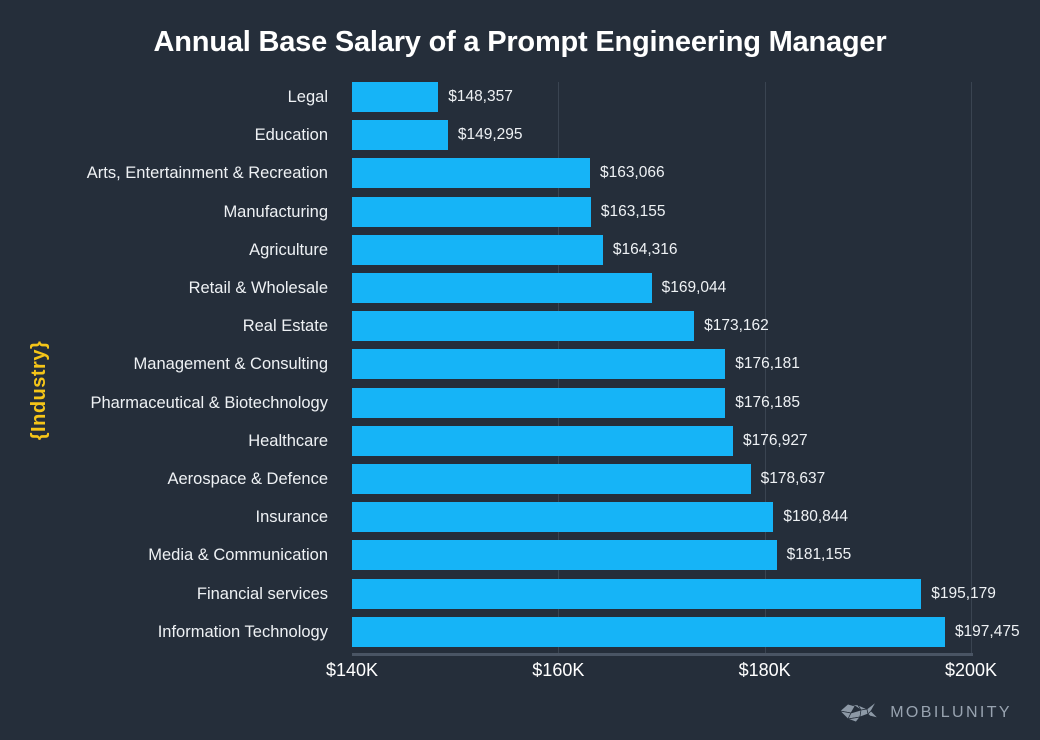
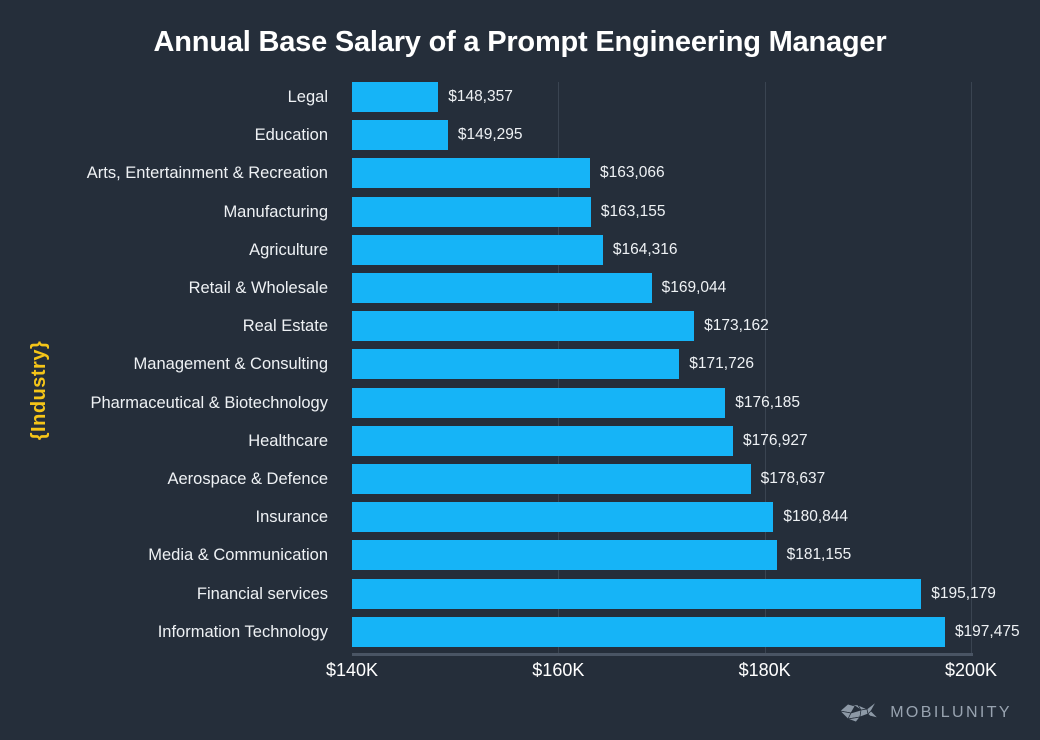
Management & Consulting: $176,181 -> $171,726
